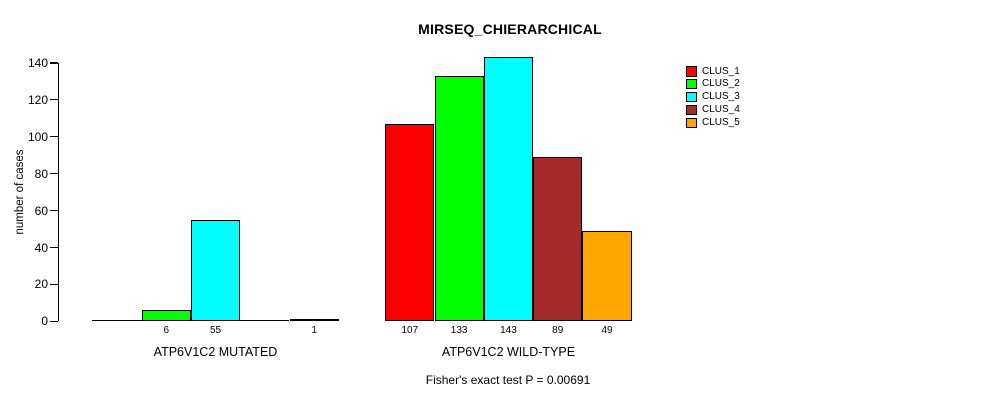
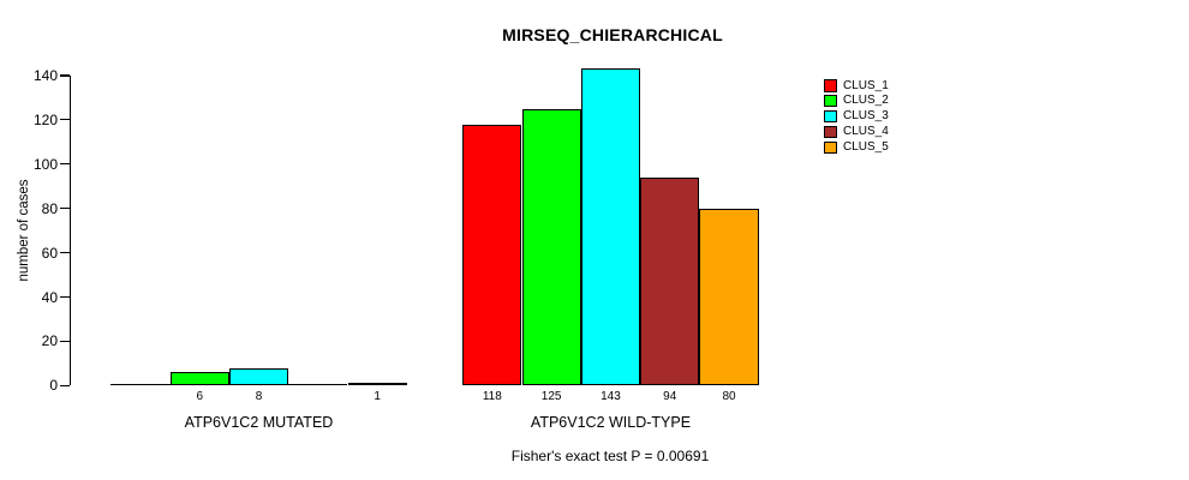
CLUS_3/ATP6V1C2 MUTATED: 55 -> 8
CLUS_1/ATP6V1C2 WILD-TYPE: 107 -> 118
CLUS_2/ATP6V1C2 WILD-TYPE: 133 -> 125
CLUS_4/ATP6V1C2 WILD-TYPE: 89 -> 94
CLUS_5/ATP6V1C2 WILD-TYPE: 49 -> 80
